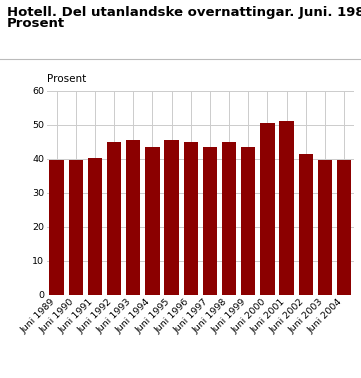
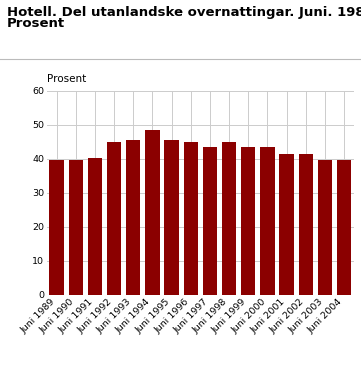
Juni 1994: 43.5 -> 48.5
Juni 2000: 50.5 -> 43.5
Juni 2001: 51.0 -> 41.5
